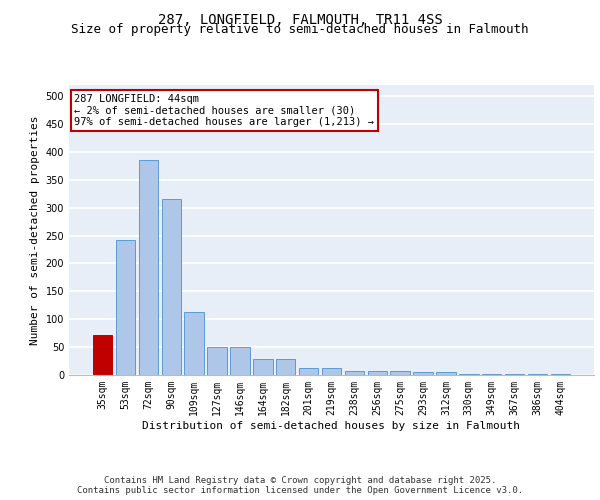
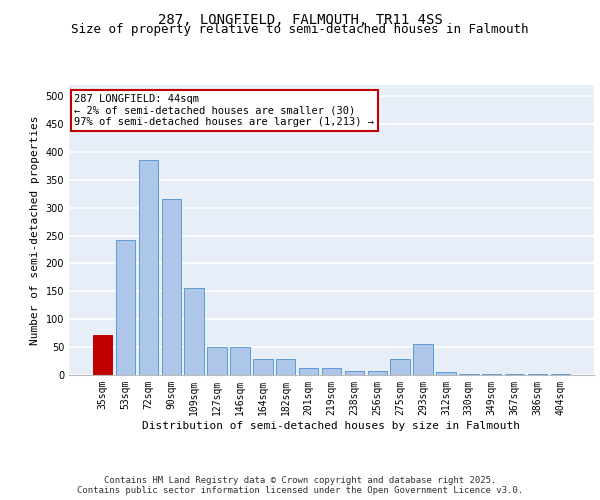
109sqm: 113 -> 156
275sqm: 8 -> 28
293sqm: 5 -> 56
